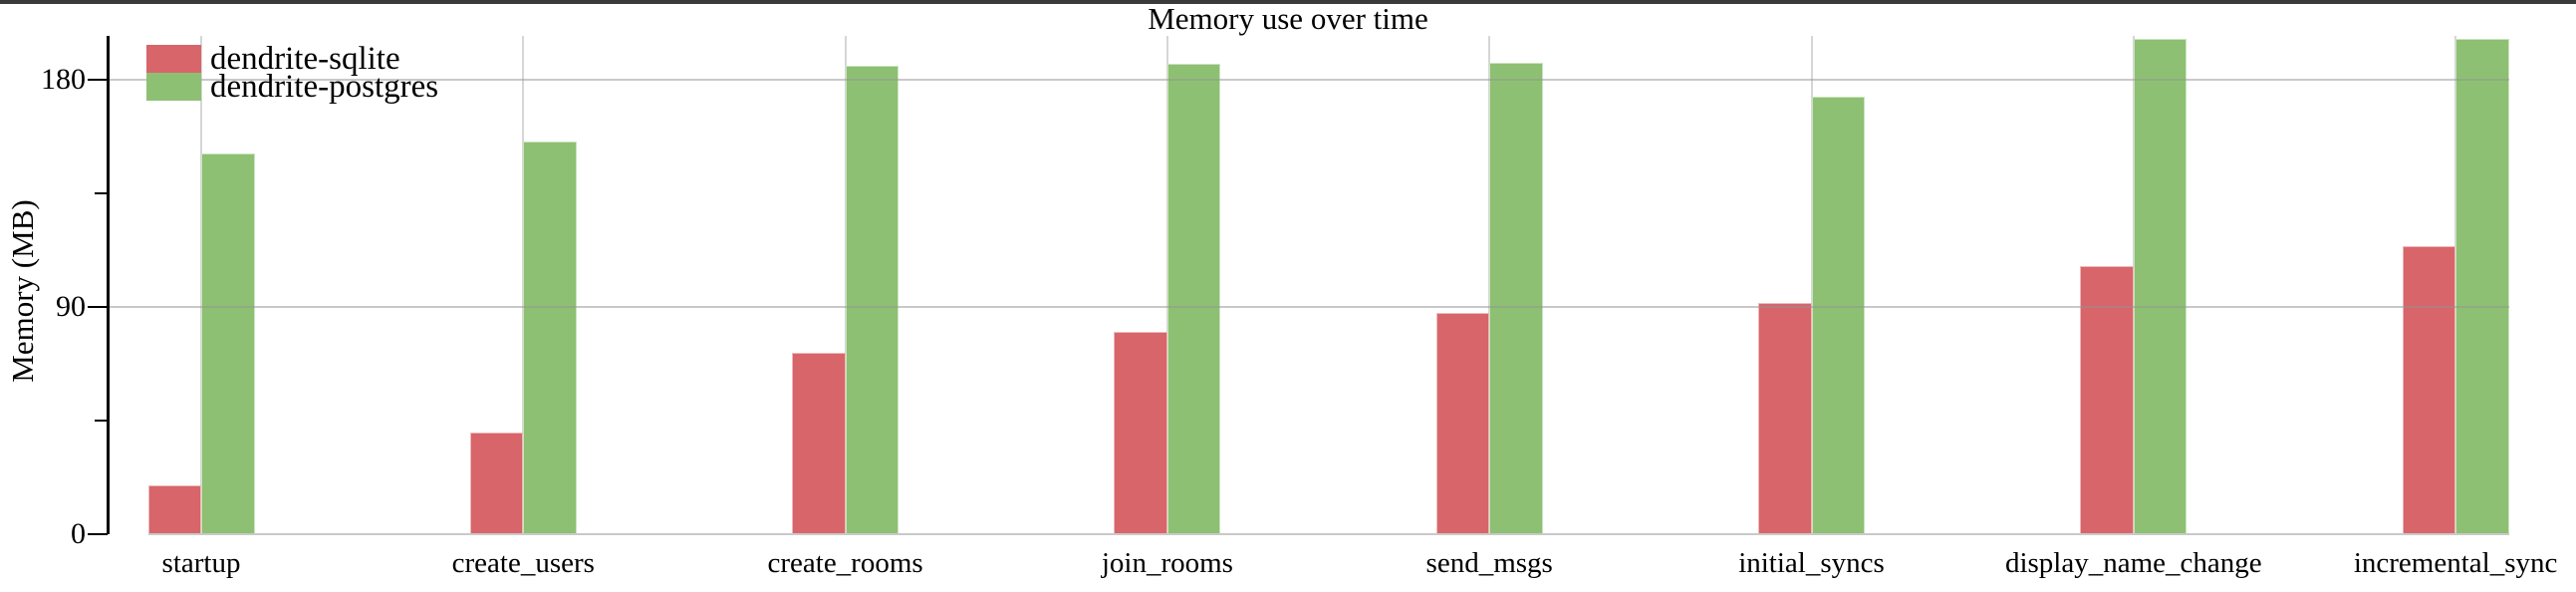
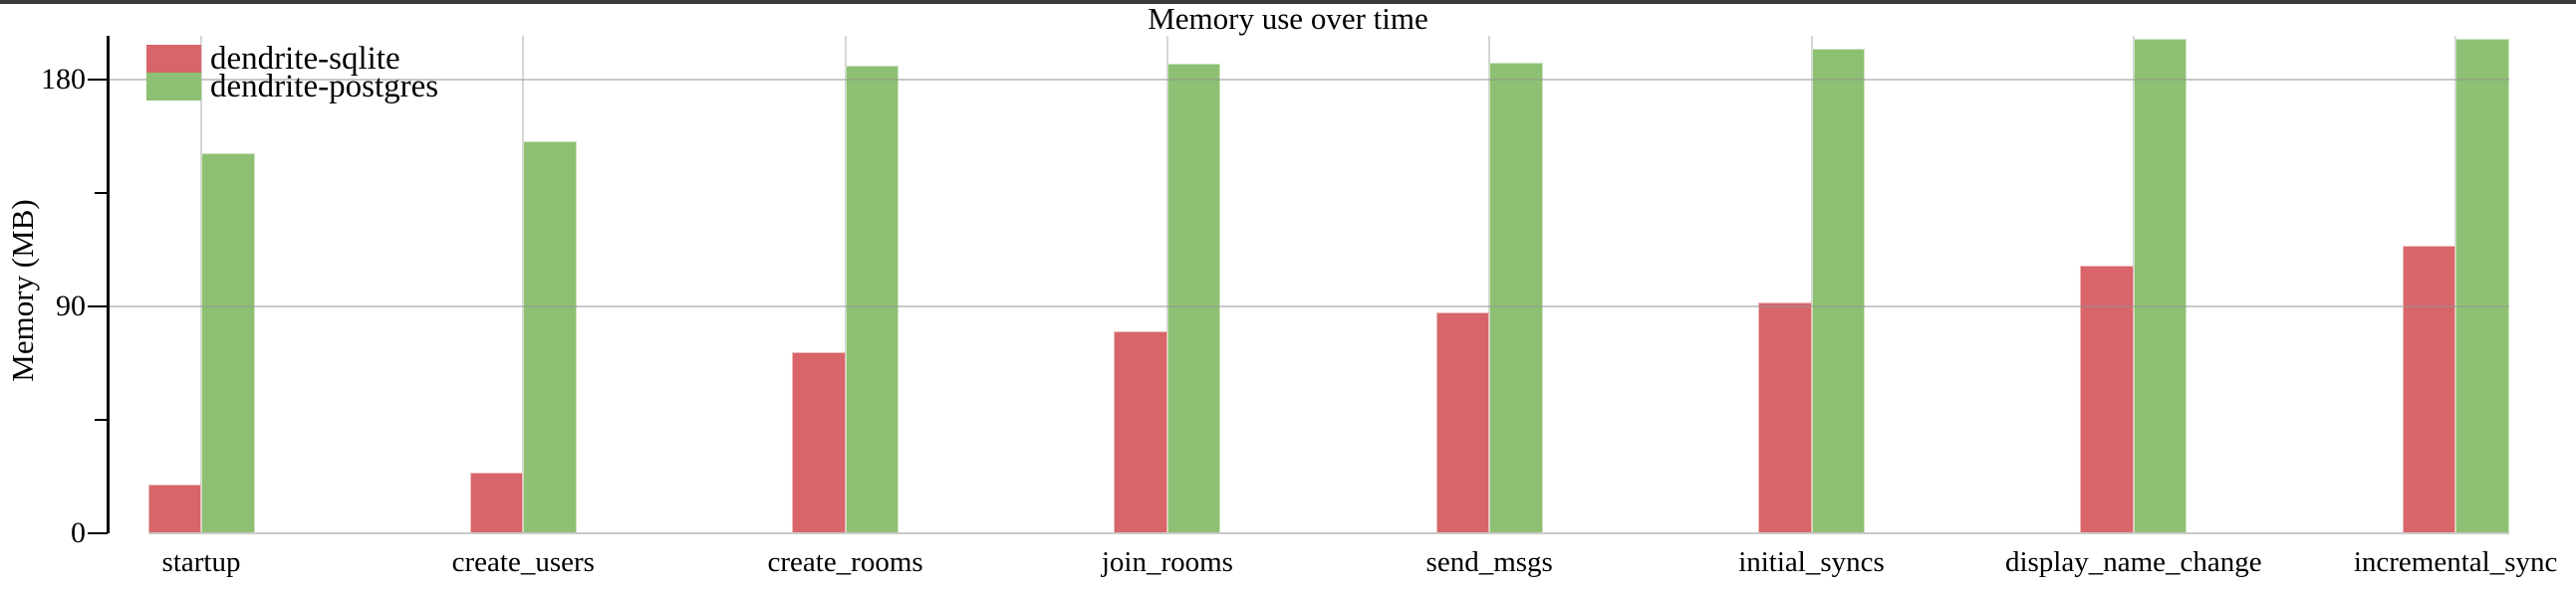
dendrite-sqlite/create_users: 40 -> 24
dendrite-postgres/initial_syncs: 173 -> 192
